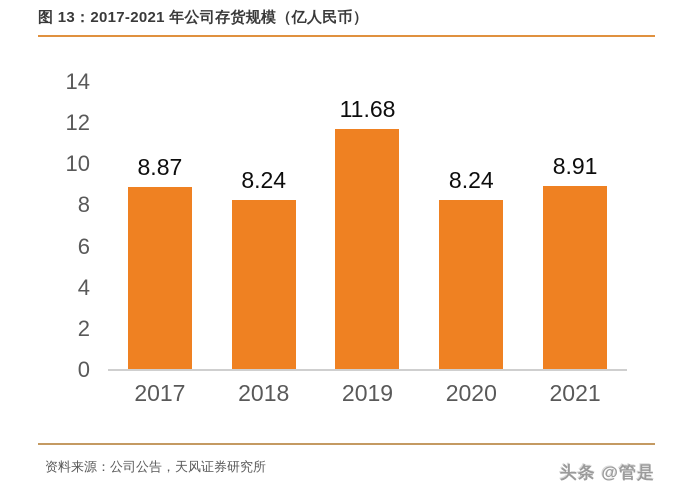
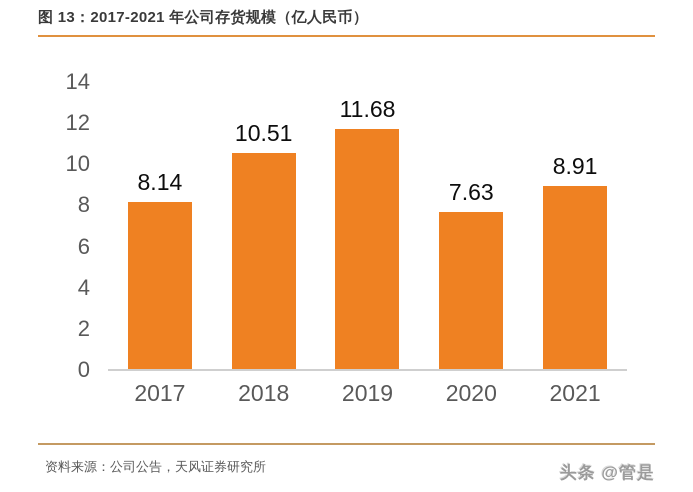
2017: 8.87 -> 8.14
2018: 8.24 -> 10.51
2020: 8.24 -> 7.63
